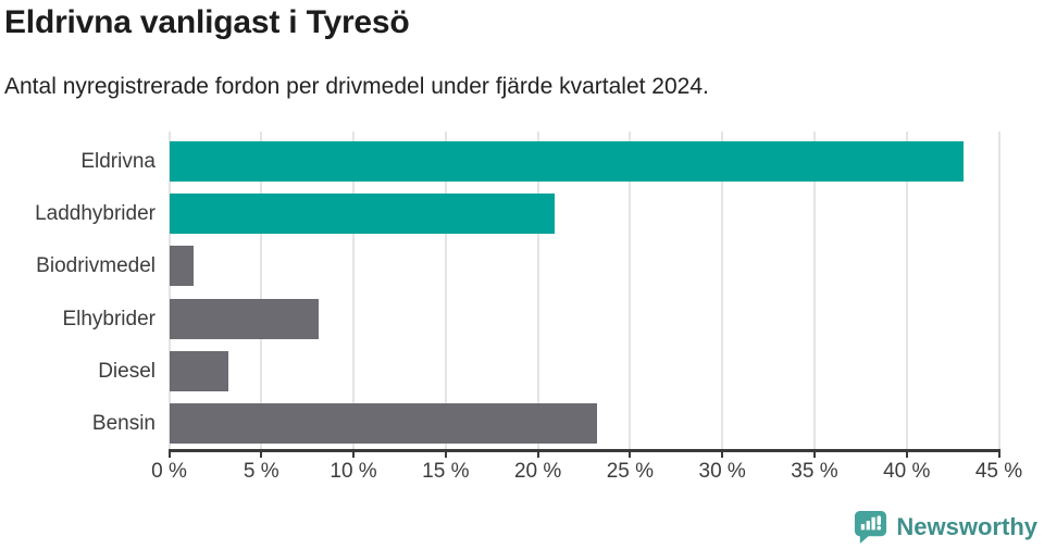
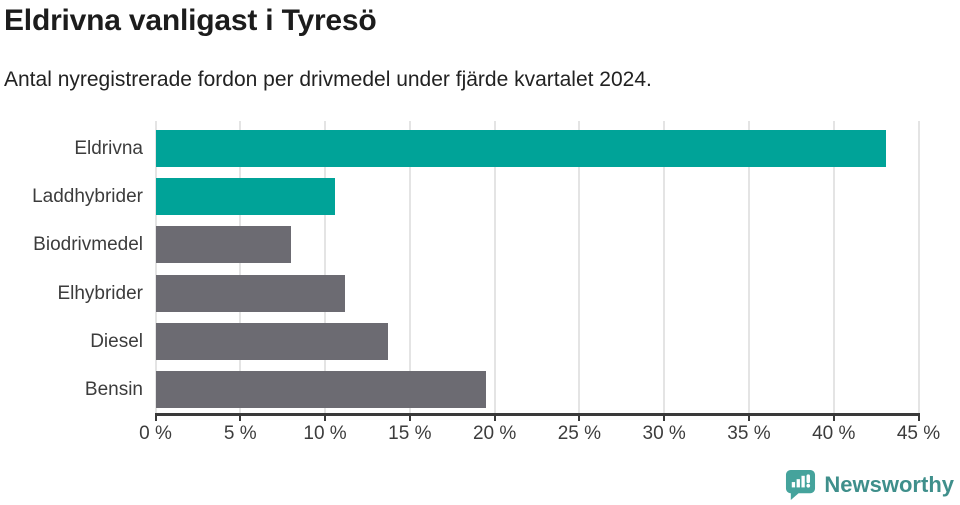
Laddhybrider: 20.9% -> 10.6%
Biodrivmedel: 1.3% -> 8.0%
Elhybrider: 8.1% -> 11.2%
Diesel: 3.2% -> 13.7%
Bensin: 23.2% -> 19.5%
